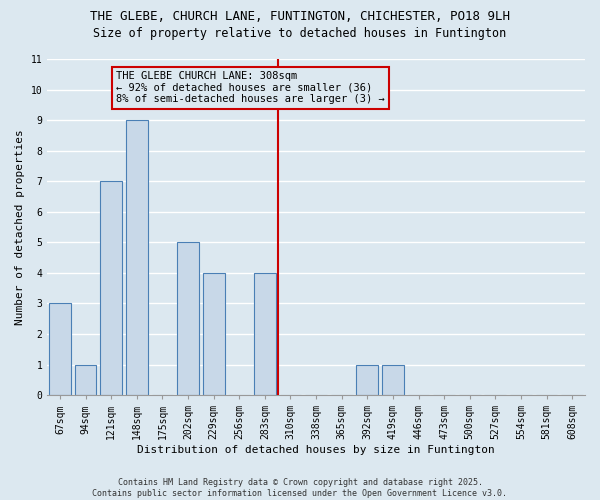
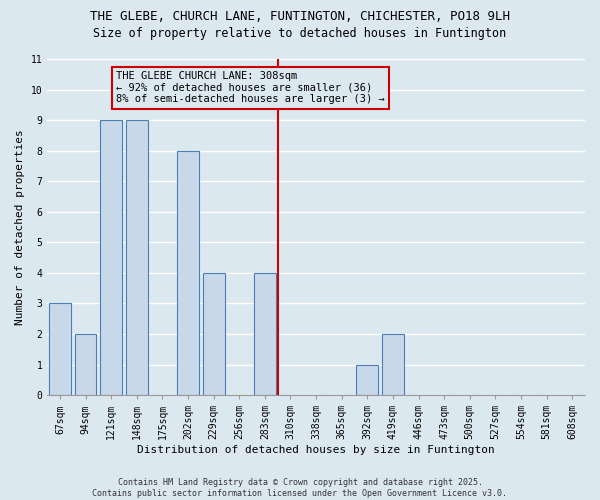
94sqm: 1 -> 2
121sqm: 7 -> 9
202sqm: 5 -> 8
419sqm: 1 -> 2
